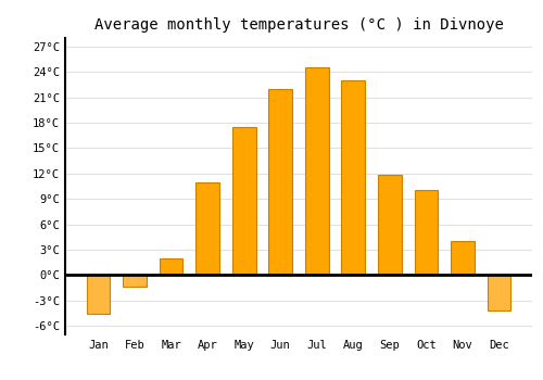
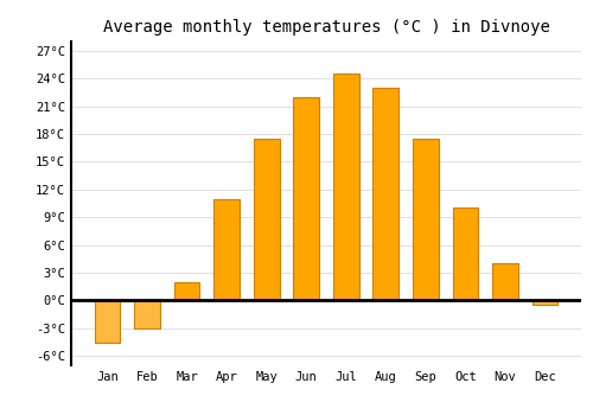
Feb: -1.4°C -> -3.0°C
Sep: 11.8°C -> 17.5°C
Dec: -4.2°C -> -0.5°C
